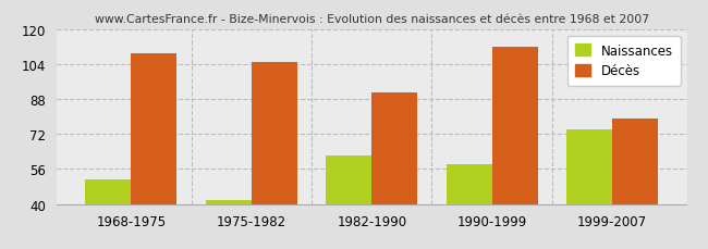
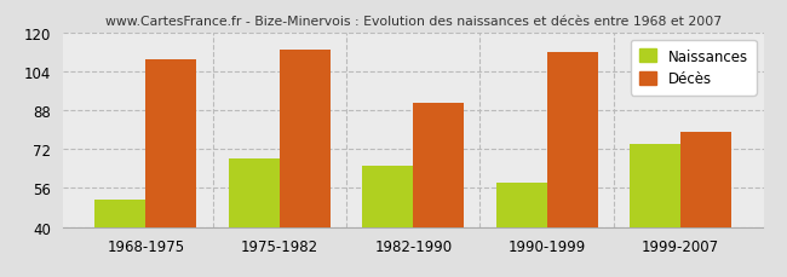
Naissances/1975-1982: 42 -> 68
Décès/1975-1982: 105 -> 113
Naissances/1982-1990: 62 -> 65
